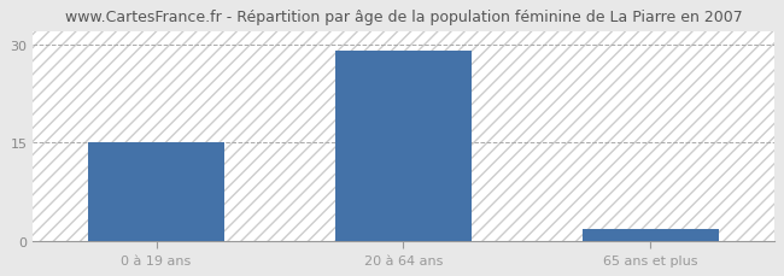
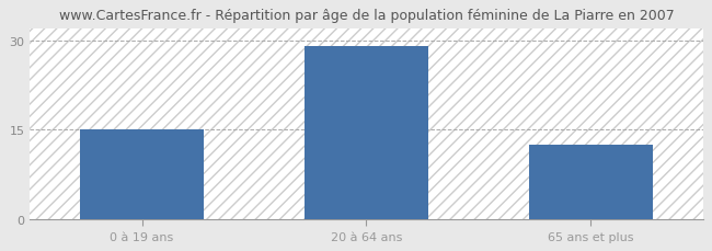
65 ans et plus: 1.8 -> 12.5
